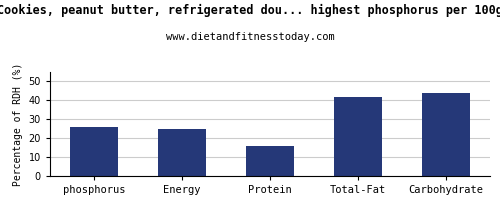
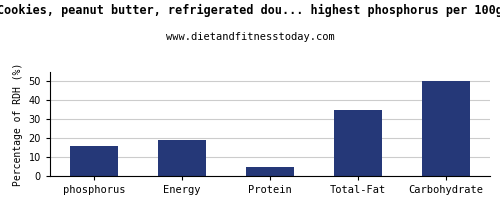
phosphorus: 26 -> 16
Energy: 25 -> 19
Protein: 16 -> 5
Total-Fat: 42 -> 35
Carbohydrate: 44 -> 50
